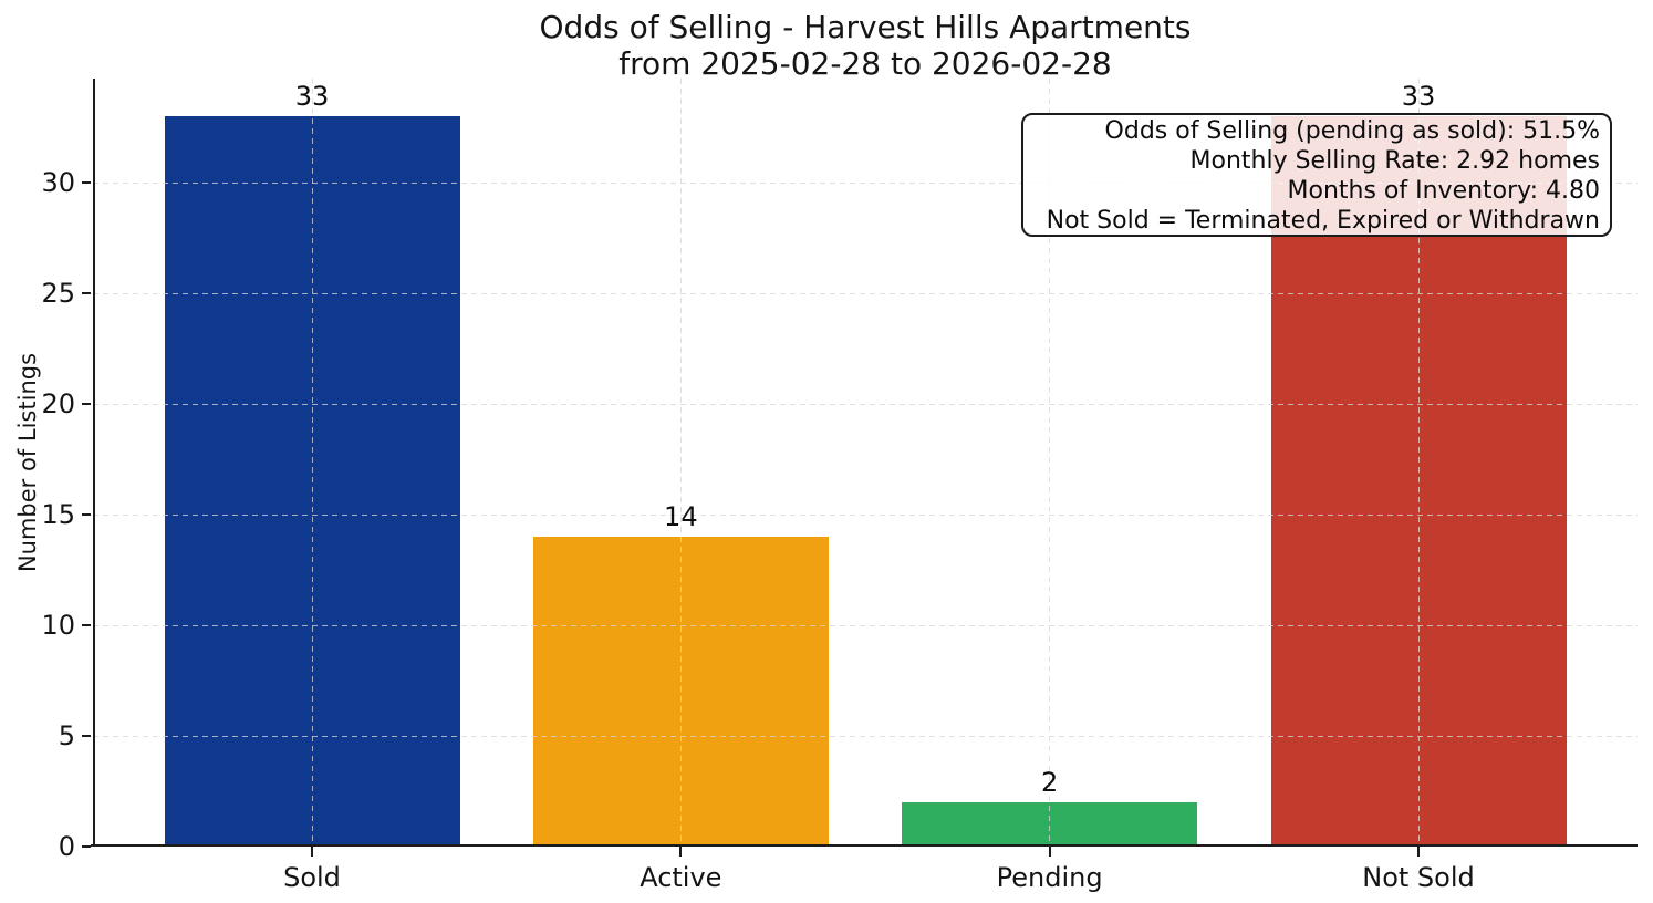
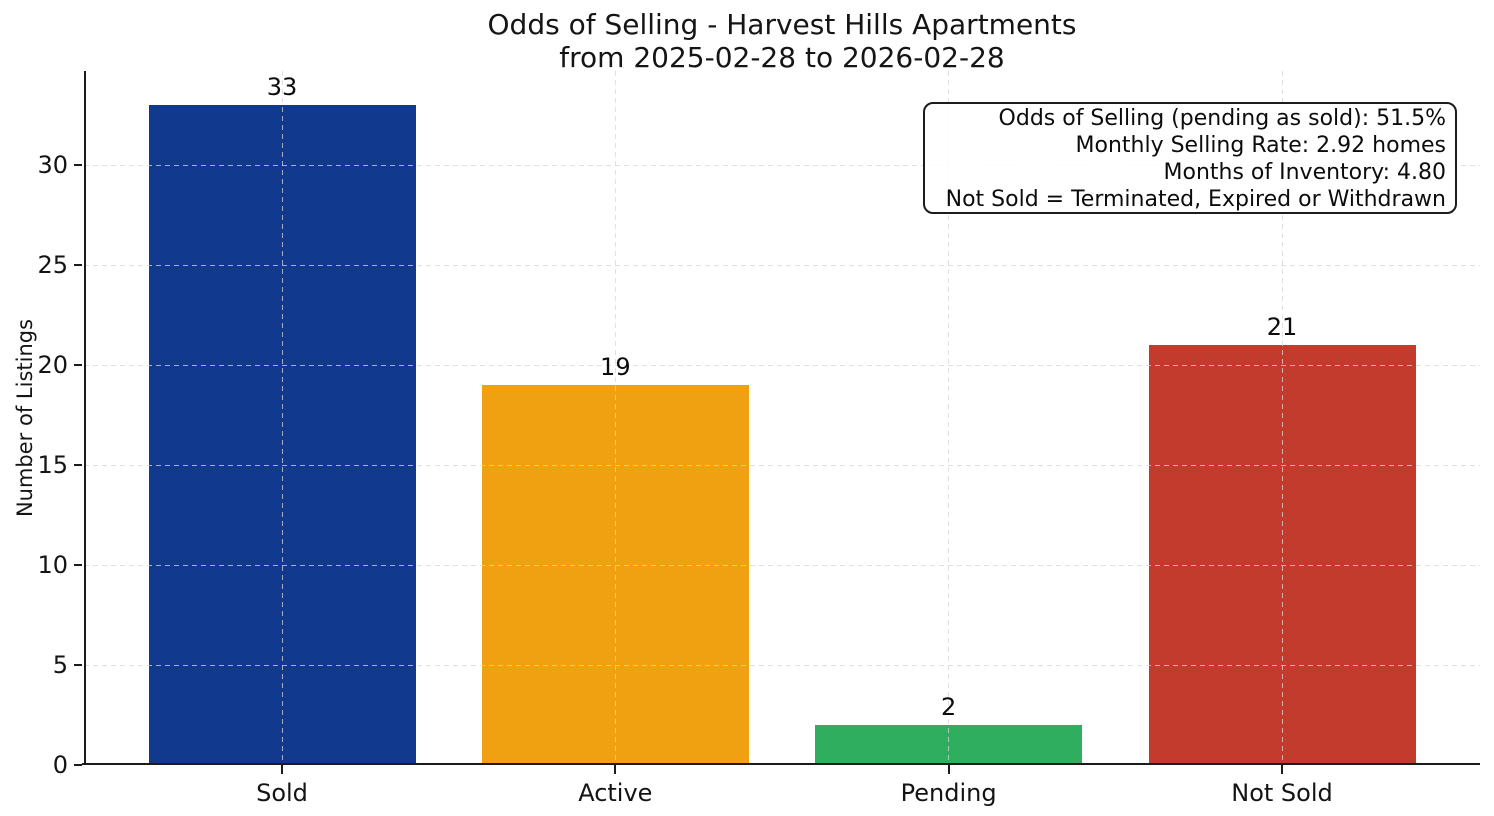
Active: 14 -> 19
Not Sold: 33 -> 21
